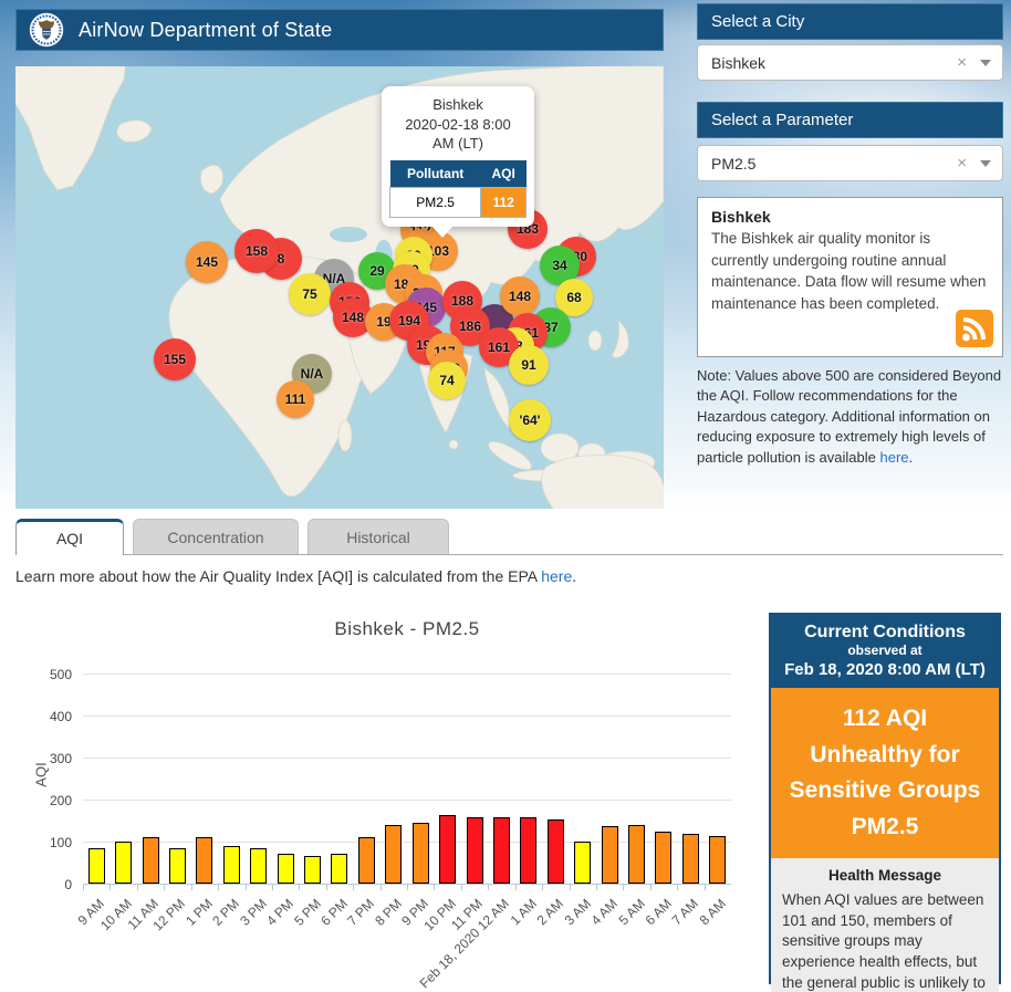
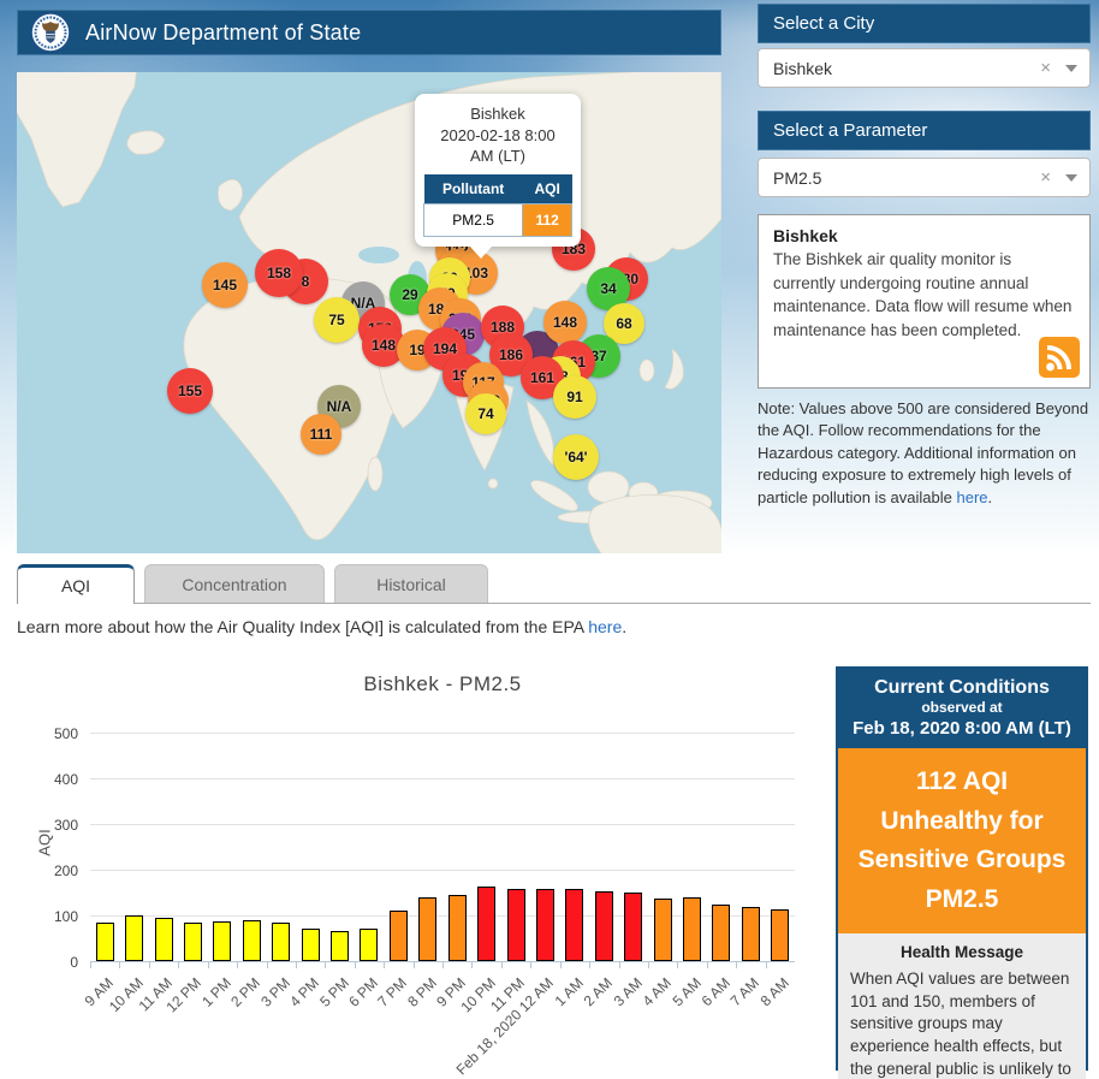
11 AM: 110 -> 100
1 PM: 110 -> 90
3 AM: 100 -> 150
